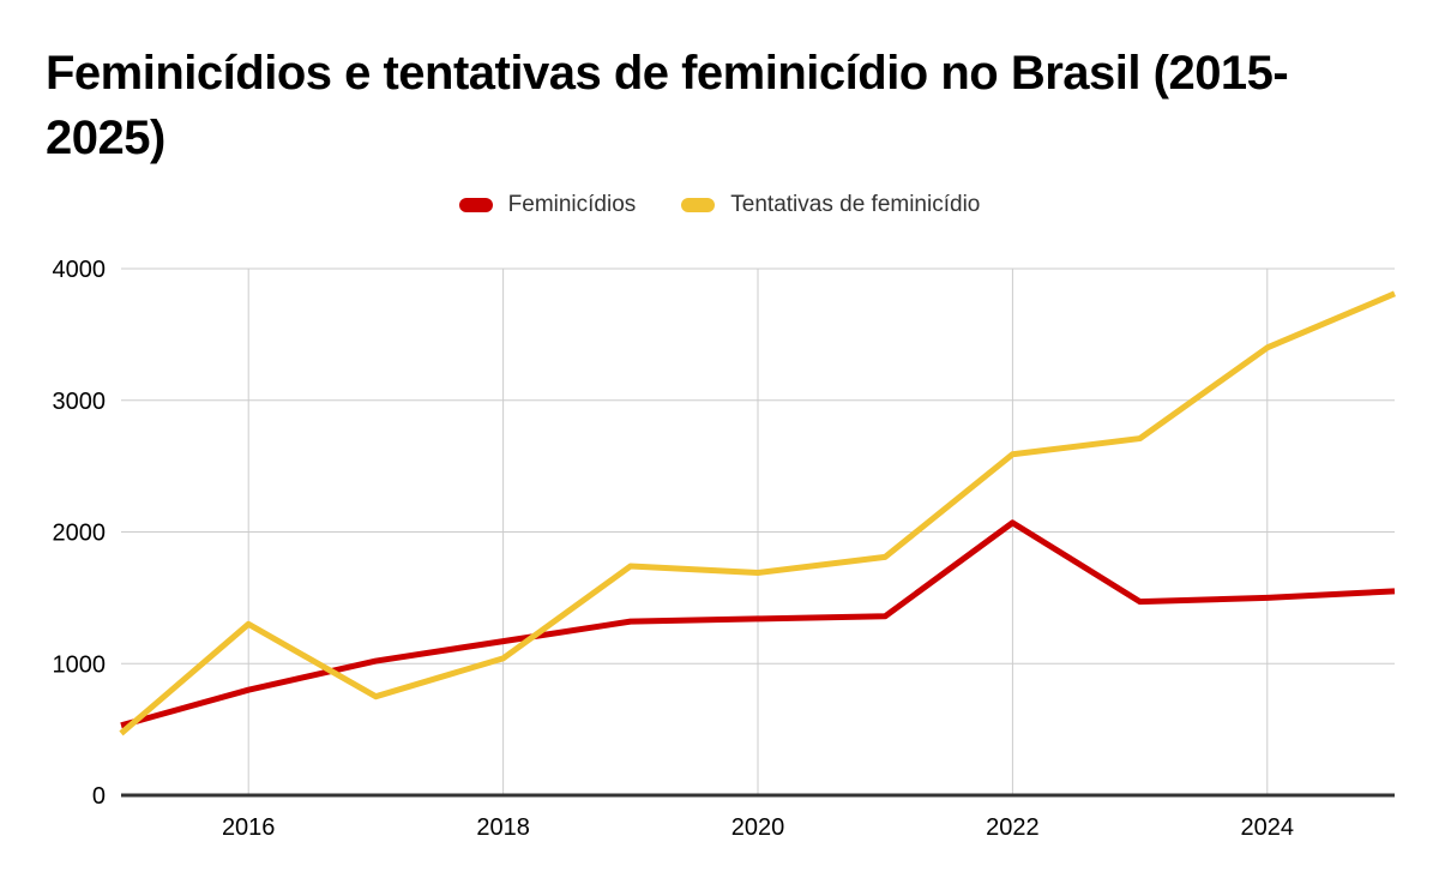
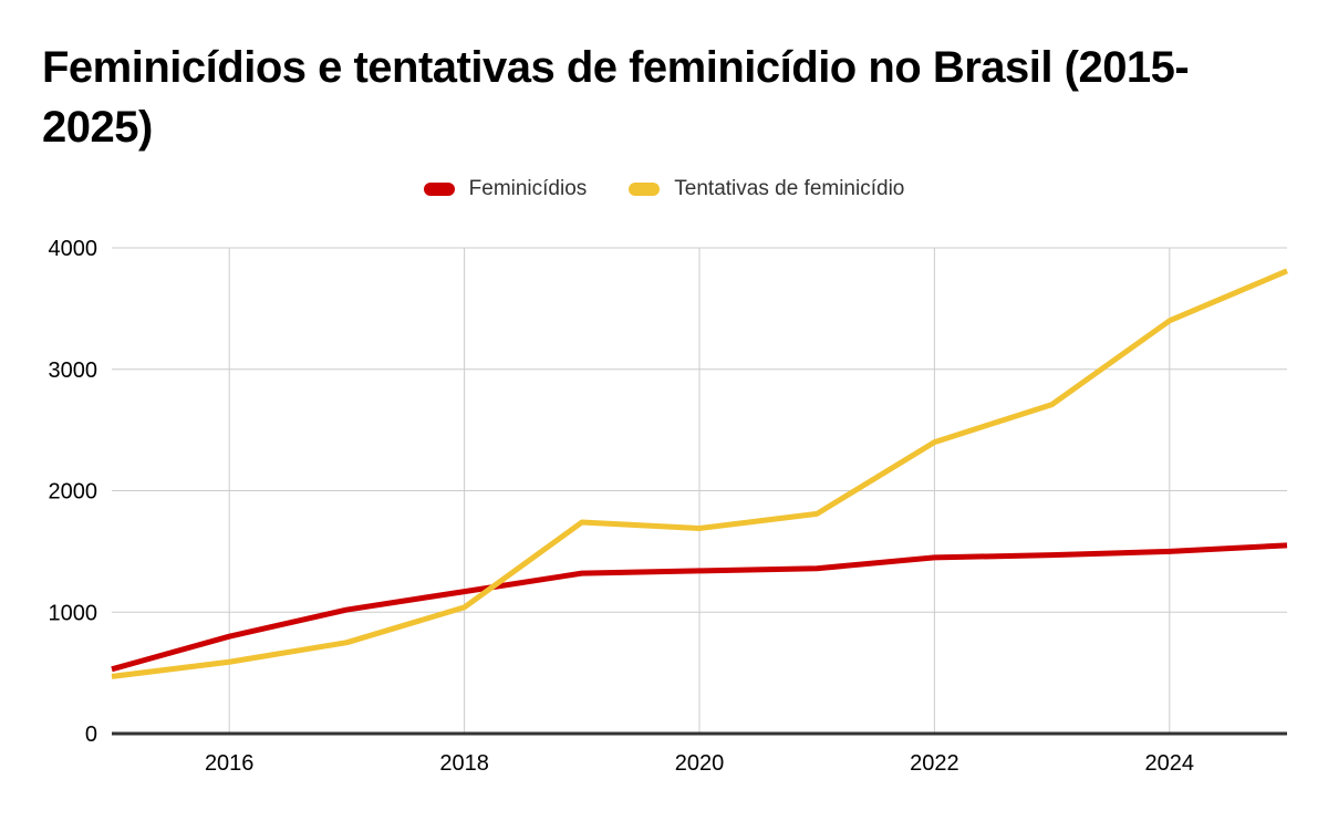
Tentativas de feminicídio/2016: 1300 -> 590
Feminicídios/2022: 2070 -> 1450
Tentativas de feminicídio/2022: 2590 -> 2400
